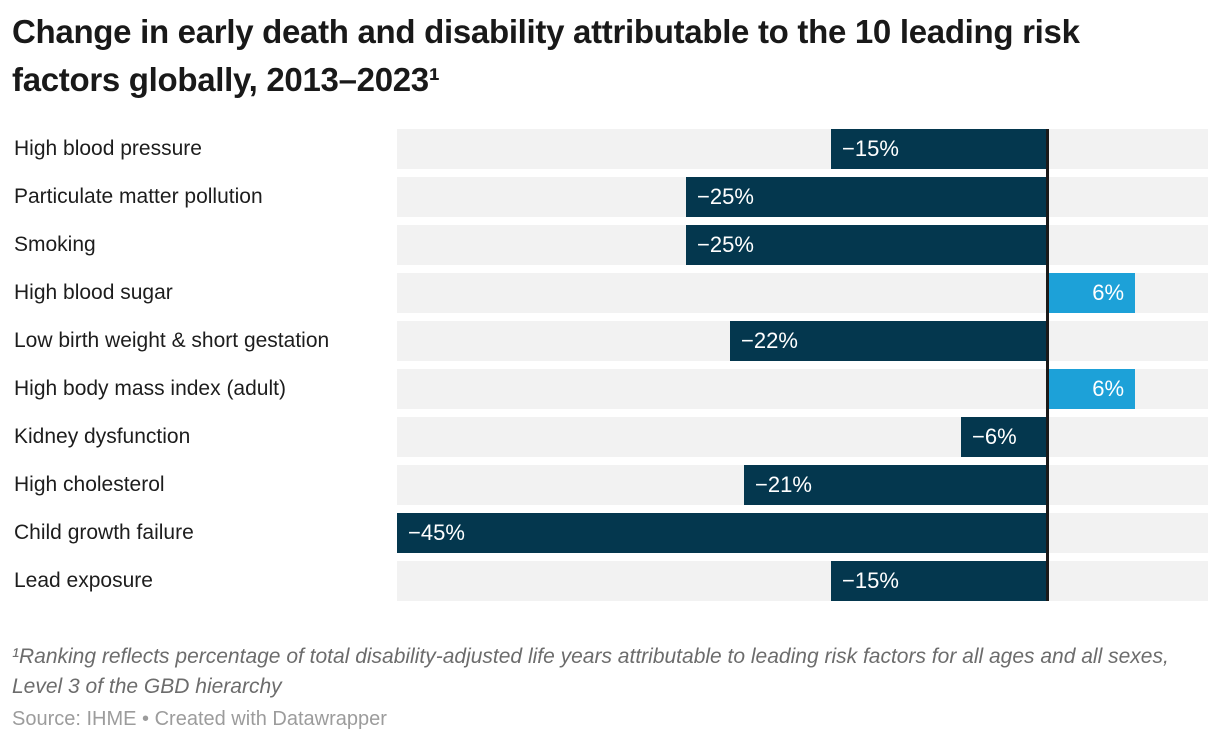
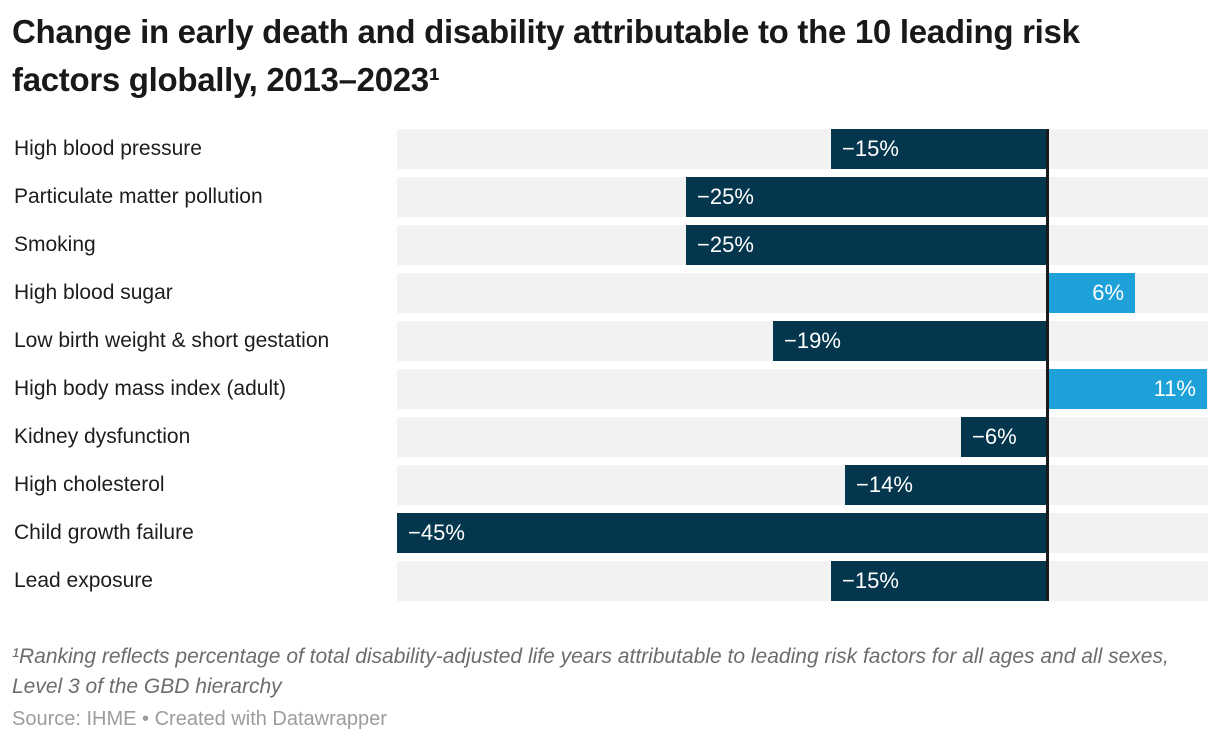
Low birth weight & short gestation: −22% -> −19%
High body mass index (adult): 6% -> 11%
High cholesterol: −21% -> −14%
